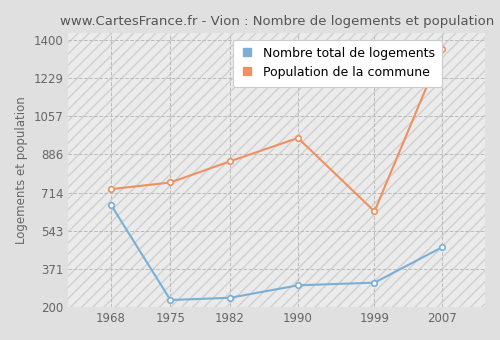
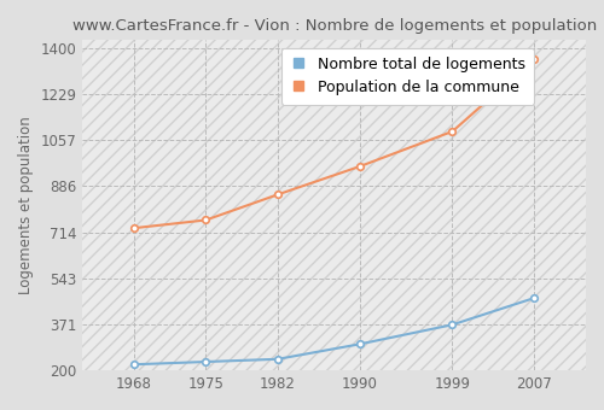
Nombre total de logements/1968: 660 -> 222
Nombre total de logements/1999: 310 -> 370
Population de la commune/1999: 630 -> 1090
